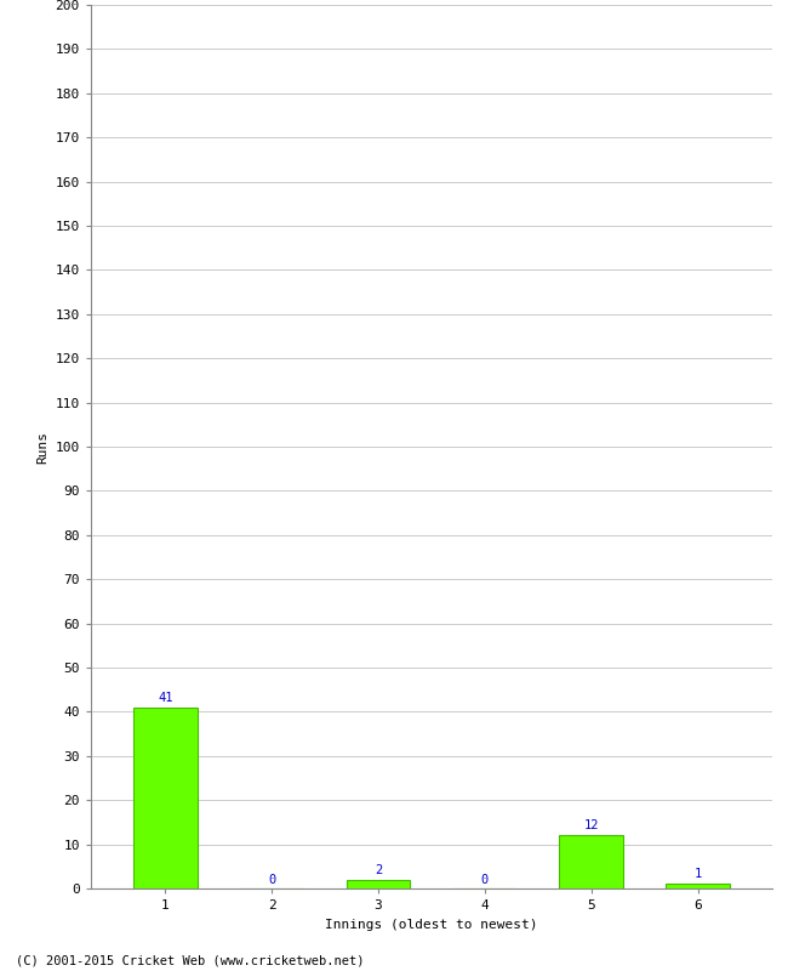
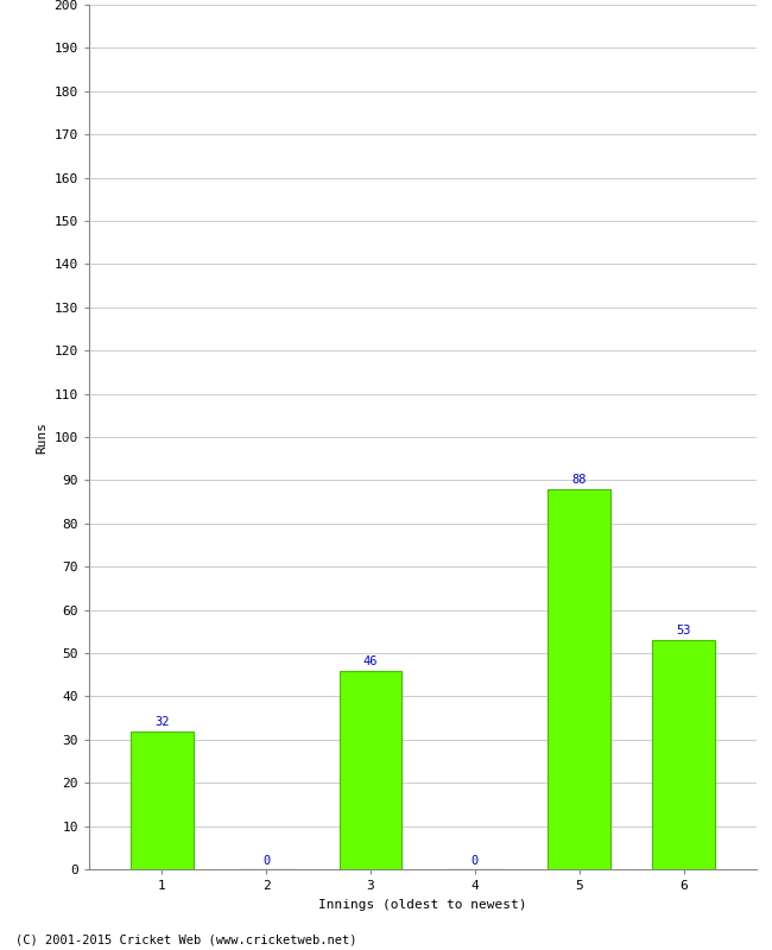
1: 41 -> 32
3: 2 -> 46
5: 12 -> 88
6: 1 -> 53
